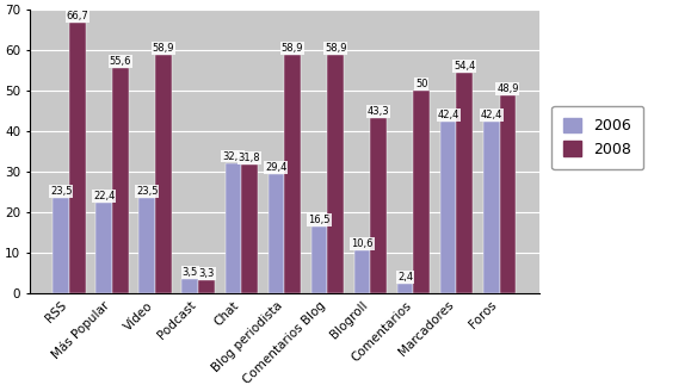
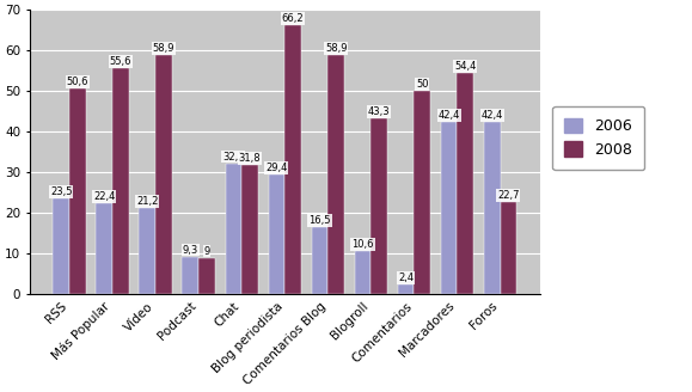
2008/RSS: 66,7 -> 50,6
2006/Vídeo: 23,5 -> 21,2
2006/Podcast: 3,5 -> 9,3
2008/Podcast: 3,3 -> 9
2008/Blog periodista: 58,9 -> 66,2
2008/Foros: 48,9 -> 22,7
